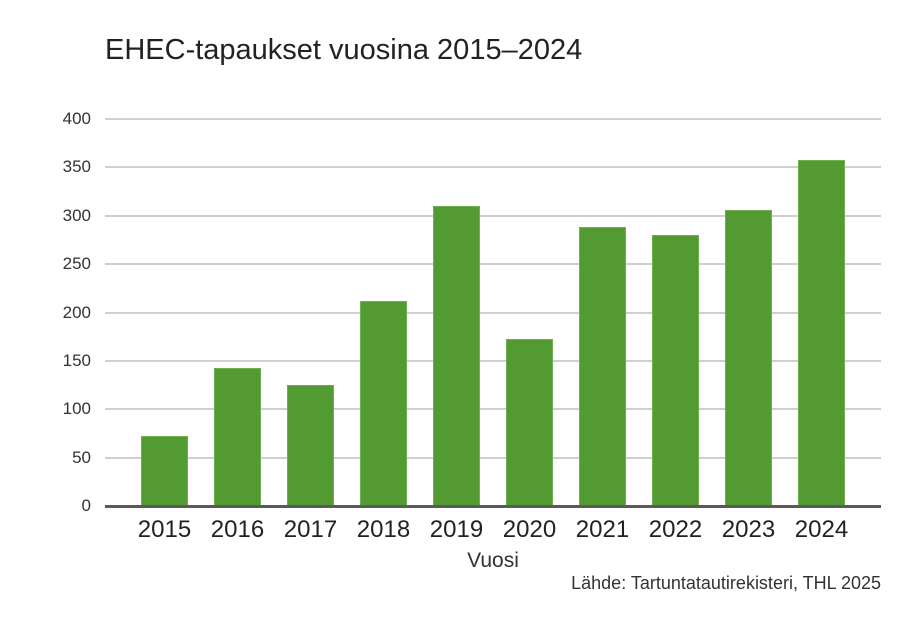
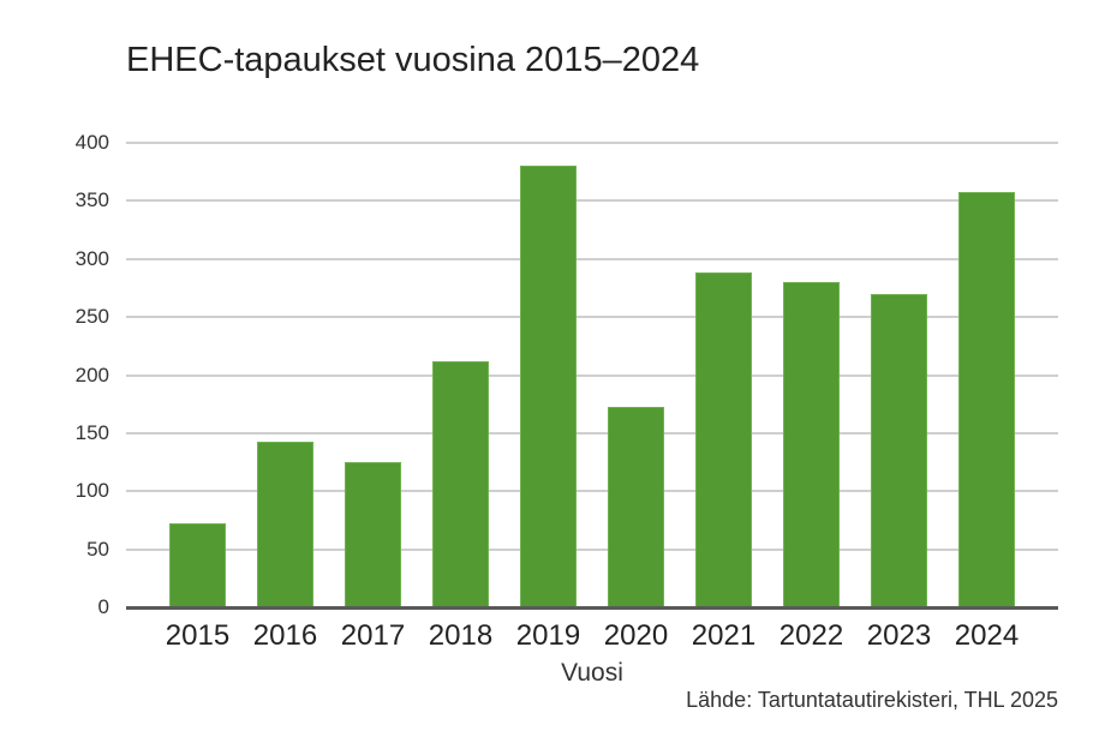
2019: 310 -> 380
2023: 310 -> 270
